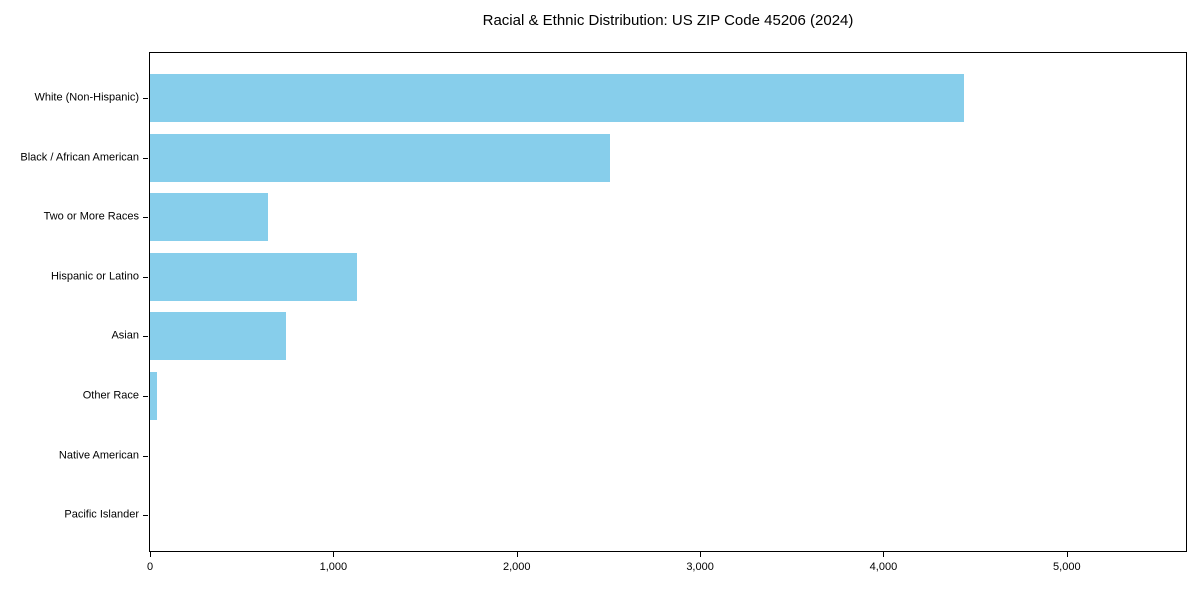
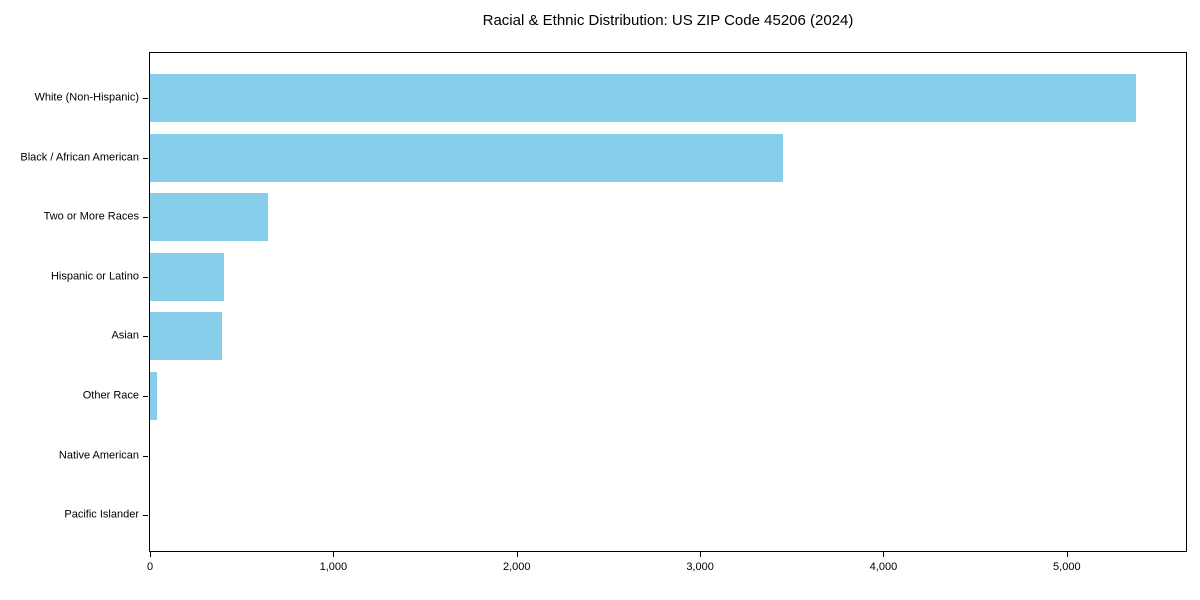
White (Non-Hispanic): 4440 -> 5380
Black / African American: 2510 -> 3450
Hispanic or Latino: 1130 -> 400
Asian: 740 -> 400
